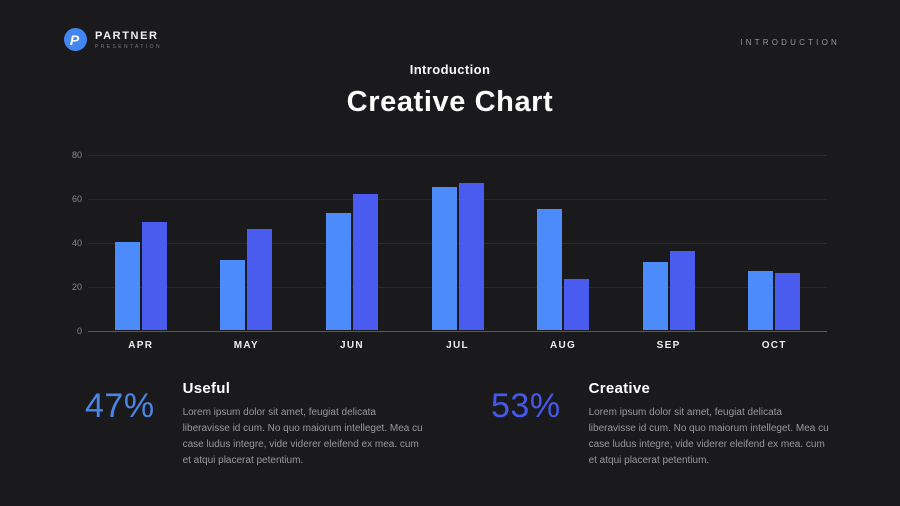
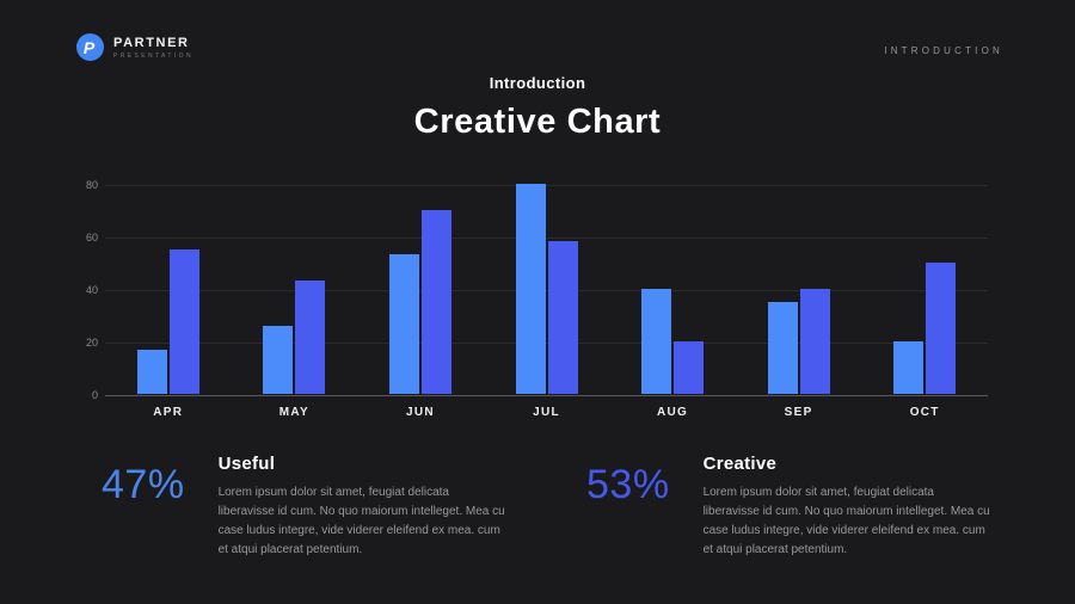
Useful/APR: 40 -> 17
Creative/APR: 49 -> 55
Useful/MAY: 32 -> 26
Creative/MAY: 46 -> 43
Creative/JUN: 62 -> 70
Useful/JUL: 65 -> 80
Creative/JUL: 67 -> 58
Useful/AUG: 55 -> 40
Creative/AUG: 23 -> 20
Useful/SEP: 31 -> 35
Creative/SEP: 36 -> 40
Useful/OCT: 27 -> 20
Creative/OCT: 26 -> 50
